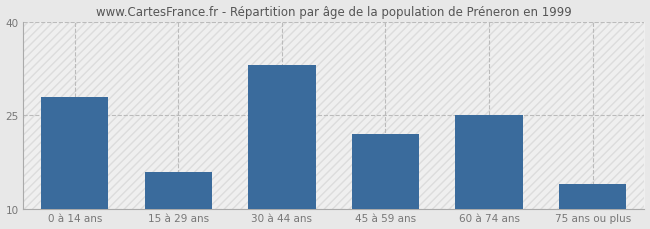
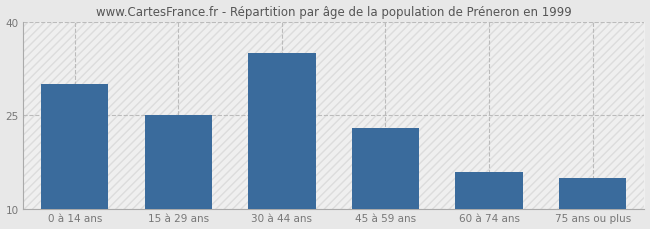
0 à 14 ans: 28 -> 30
15 à 29 ans: 16 -> 25
30 à 44 ans: 33 -> 35
45 à 59 ans: 22 -> 23
60 à 74 ans: 25 -> 16
75 ans ou plus: 14 -> 15
